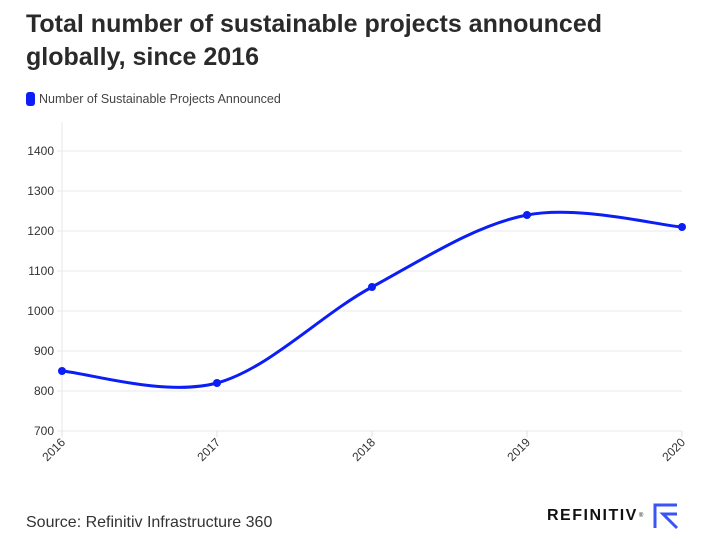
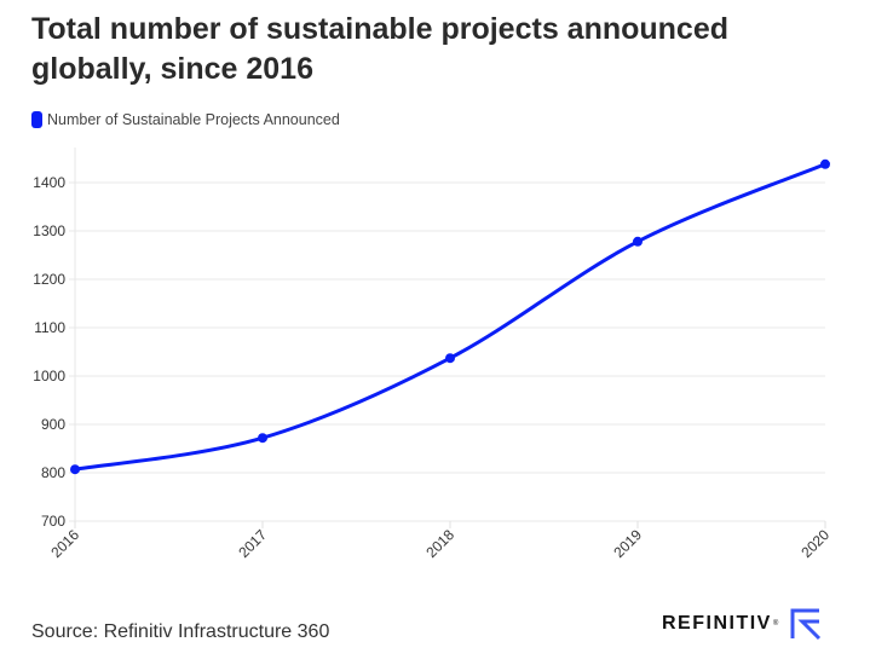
2016: 850 -> 810
2017: 820 -> 870
2018: 1060 -> 1040
2019: 1240 -> 1280
2020: 1210 -> 1440
